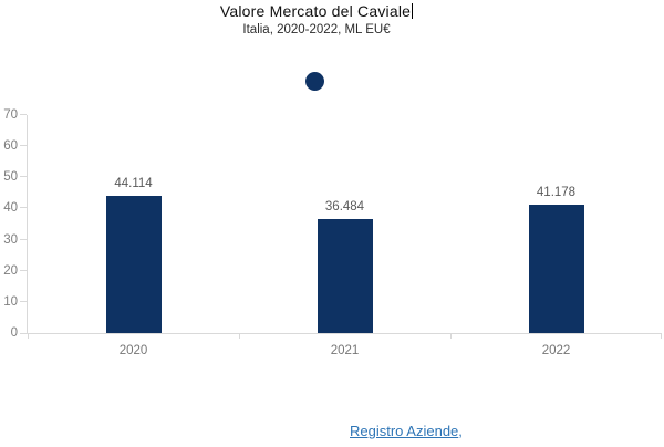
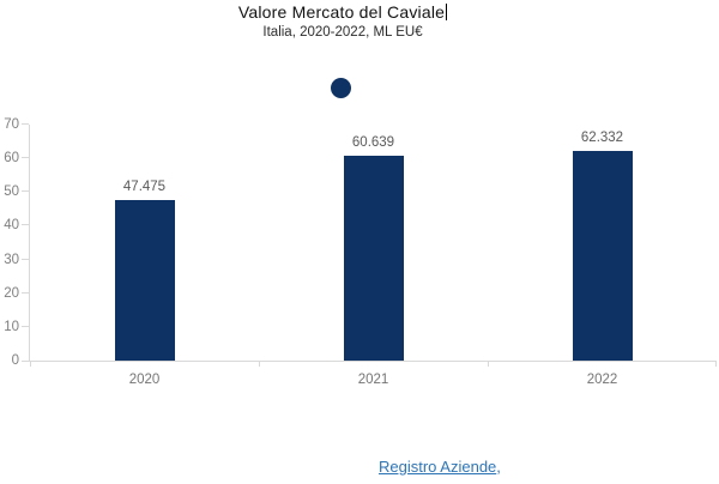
2020: 44.114 -> 47.475
2021: 36.484 -> 60.639
2022: 41.178 -> 62.332
